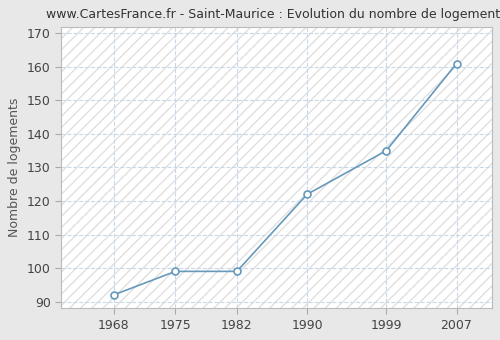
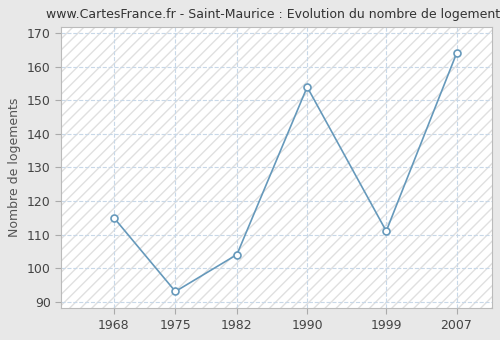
1968: 92 -> 115
1975: 99 -> 93
1982: 99 -> 104
1990: 122 -> 154
1999: 135 -> 111
2007: 161 -> 164
